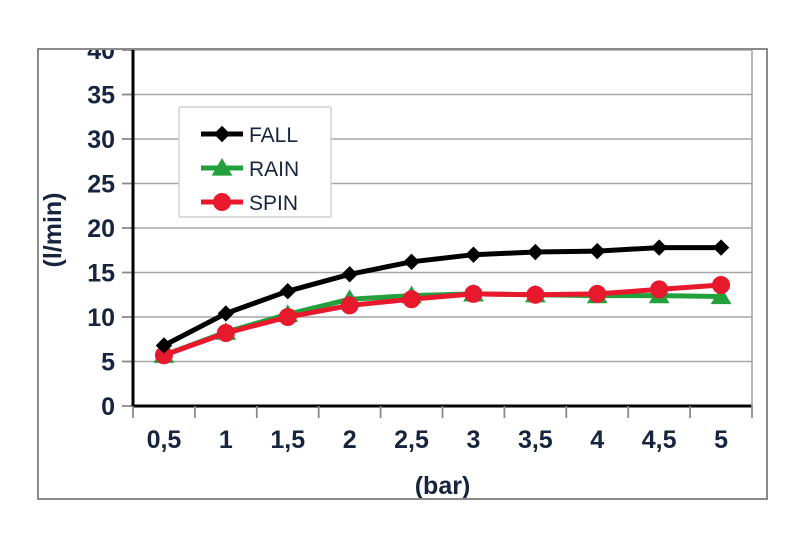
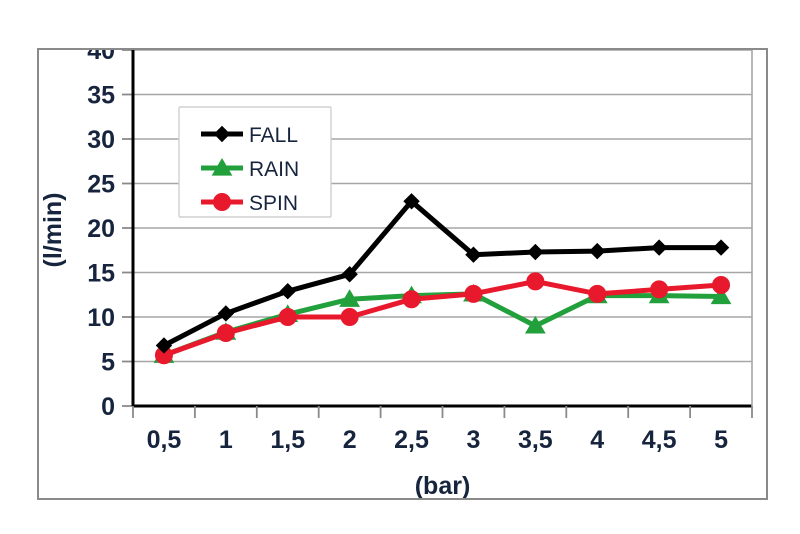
SPIN/2: 11 -> 10
FALL/2,5: 16 -> 23
RAIN/3,5: 12 -> 9
SPIN/3,5: 12 -> 14
